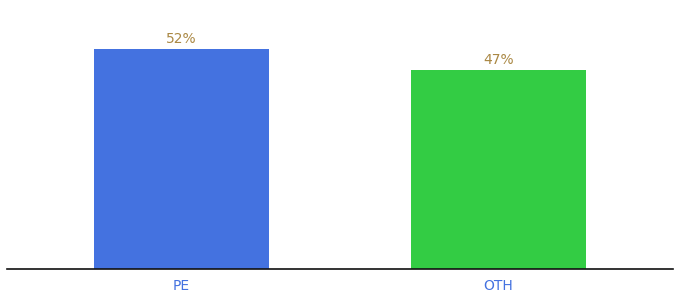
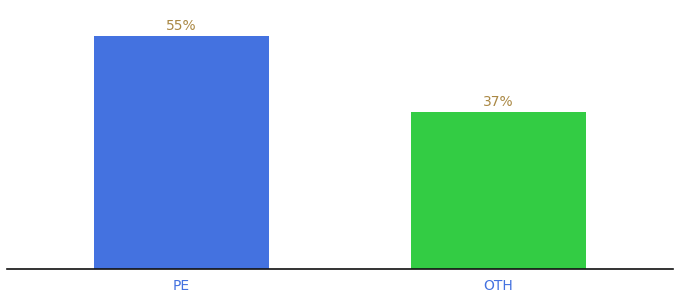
PE: 52% -> 55%
OTH: 47% -> 37%
